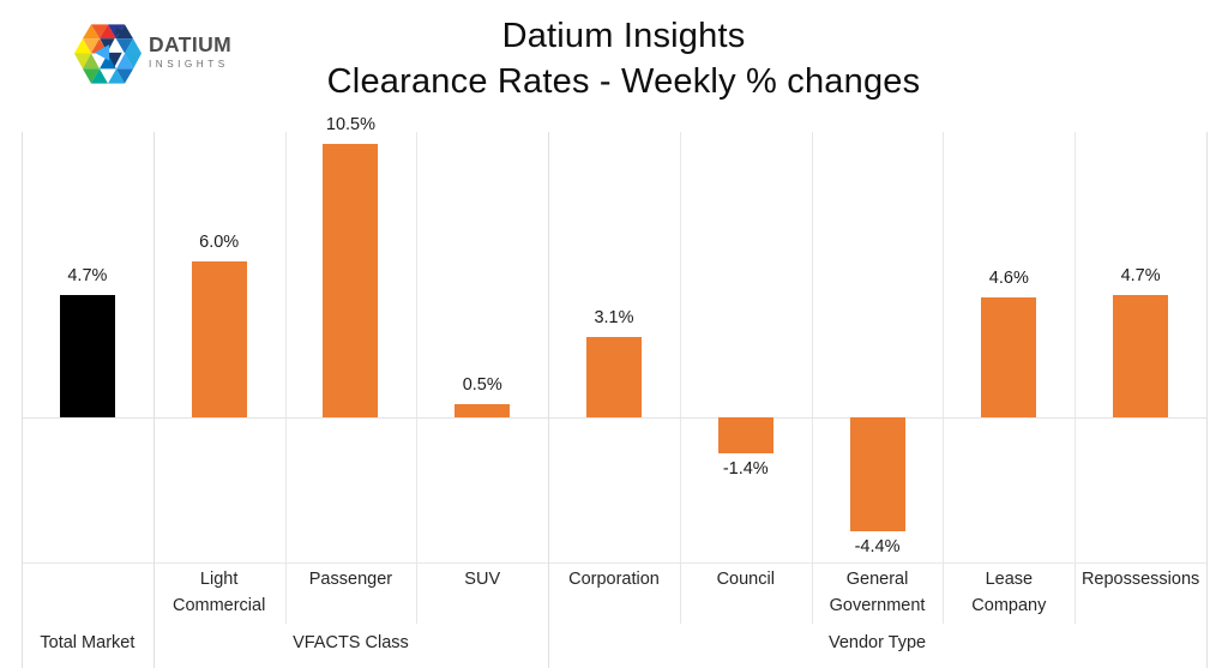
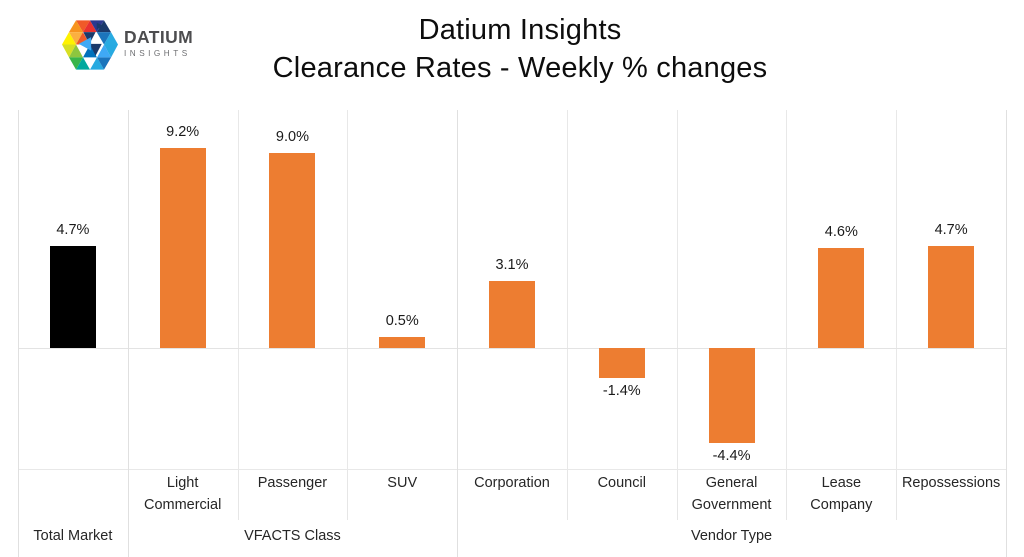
Light Commercial: 6.0% -> 9.2%
Passenger: 10.5% -> 9.0%
